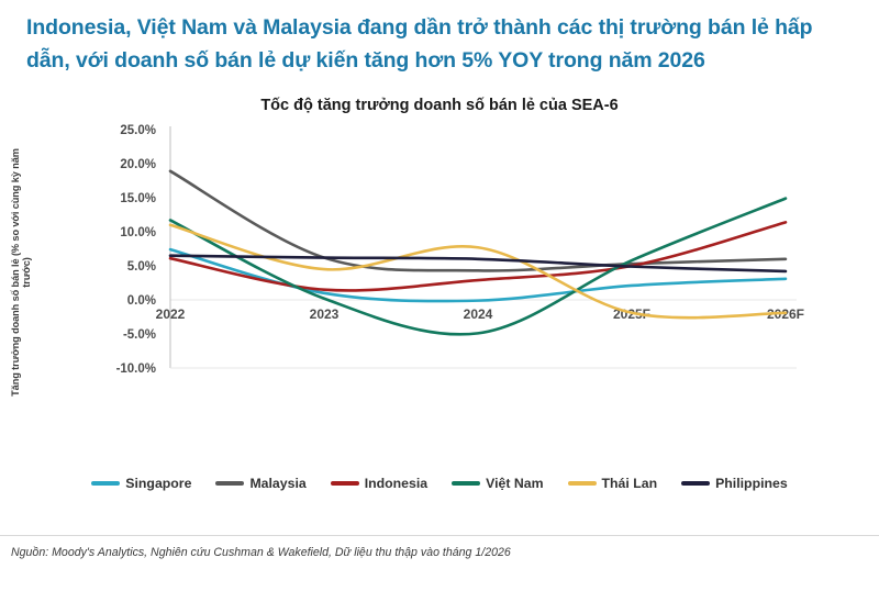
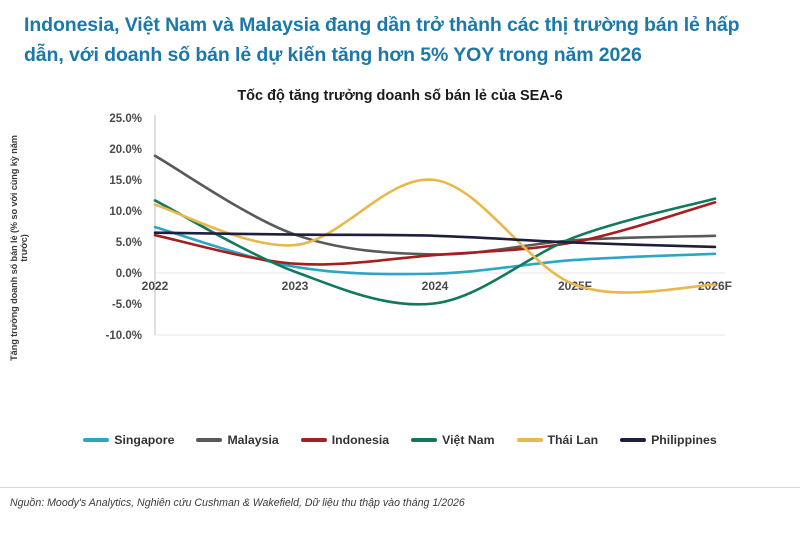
Malaysia/2024: 4% -> 3%
Thái Lan/2024: 8% -> 15%
Việt Nam/2026F: 15% -> 12%
